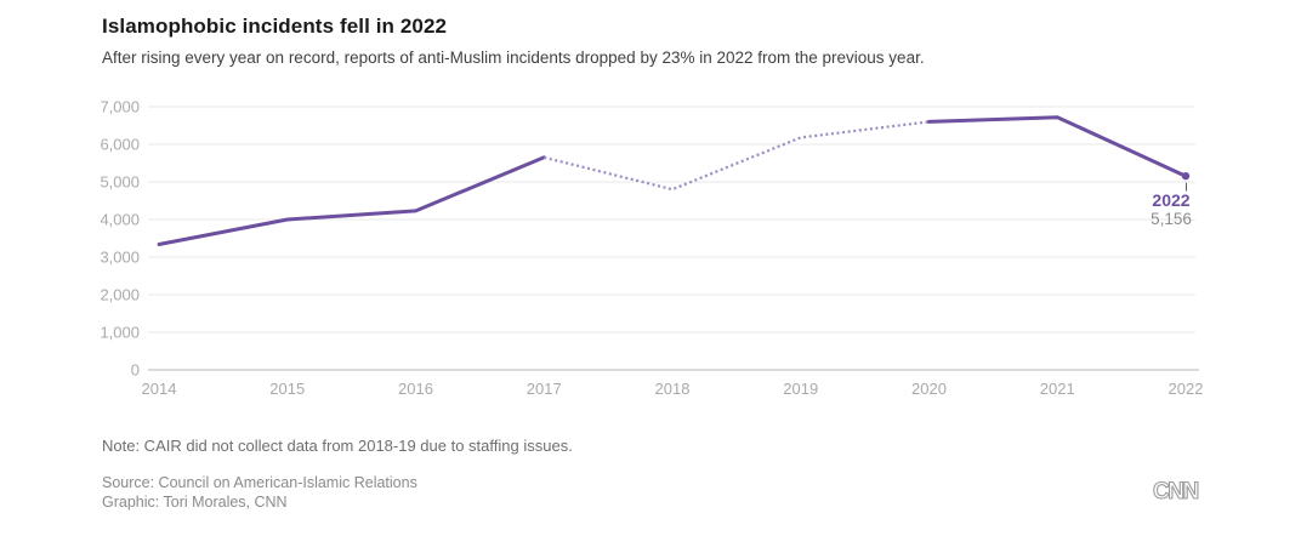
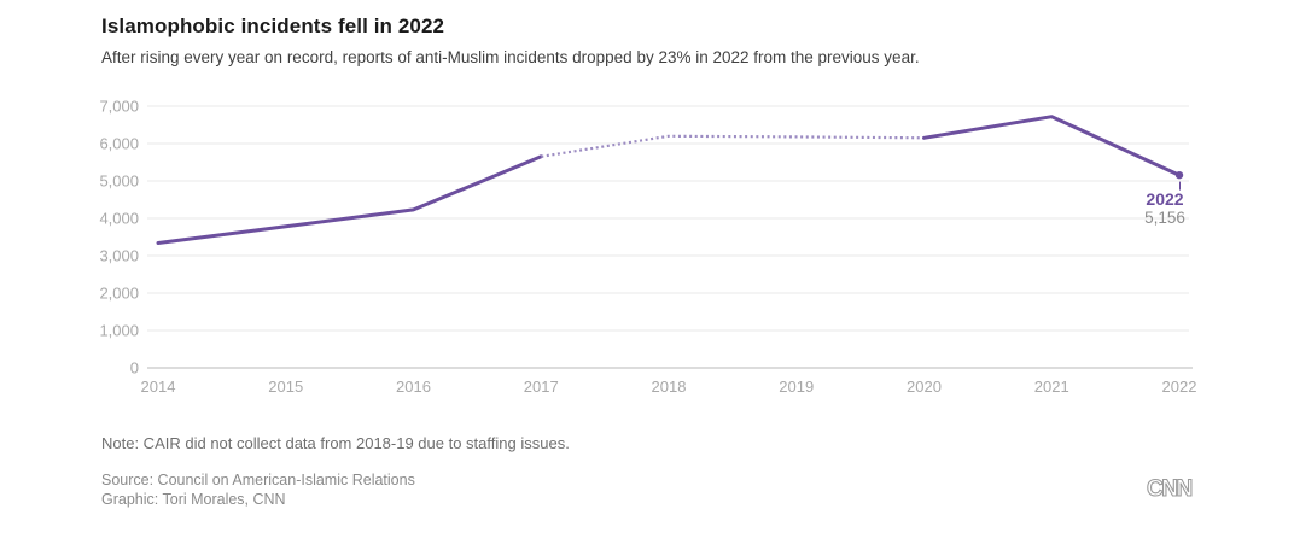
2015: 4000 -> 3800
2018: 4800 -> 6200
2020: 6600 -> 6200
